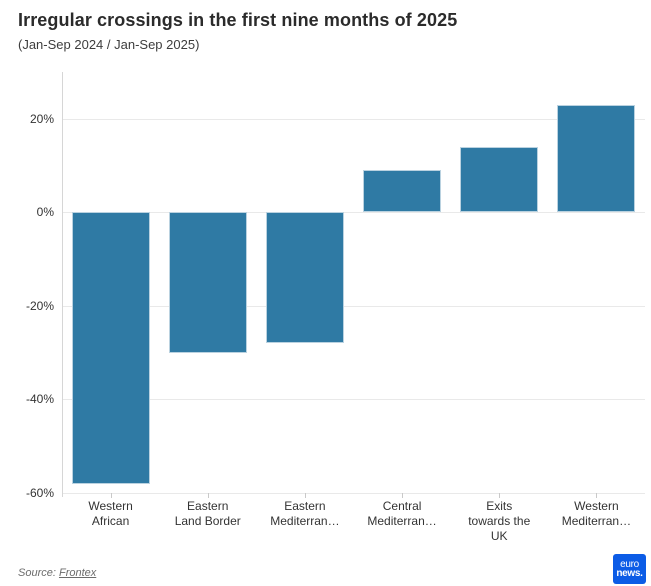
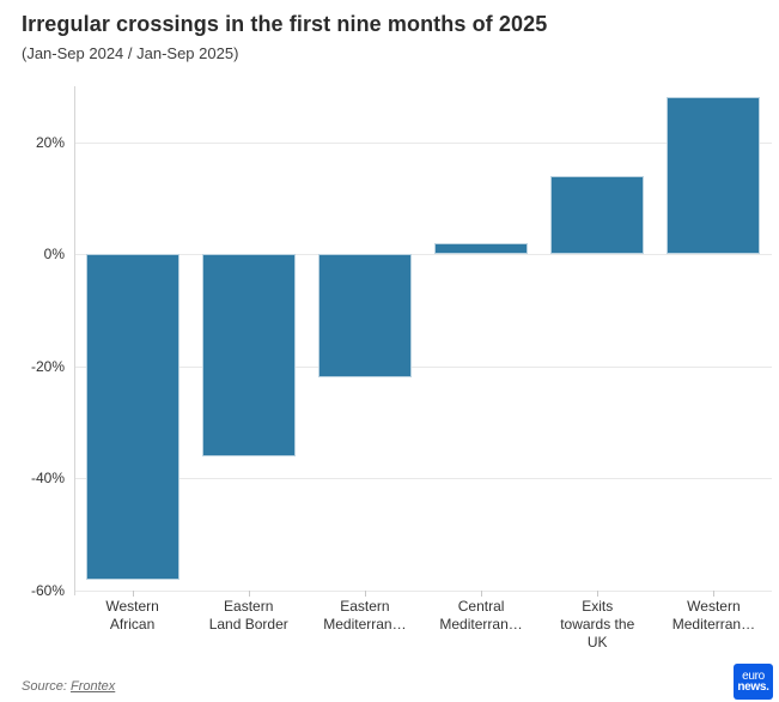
Eastern Land Border: -30% -> -36%
Eastern Mediterran…: -28% -> -22%
Central Mediterran…: 9% -> 2%
Western Mediterran…: 23% -> 28%
